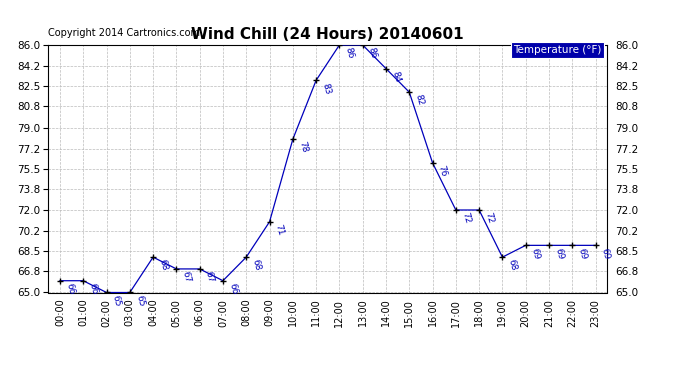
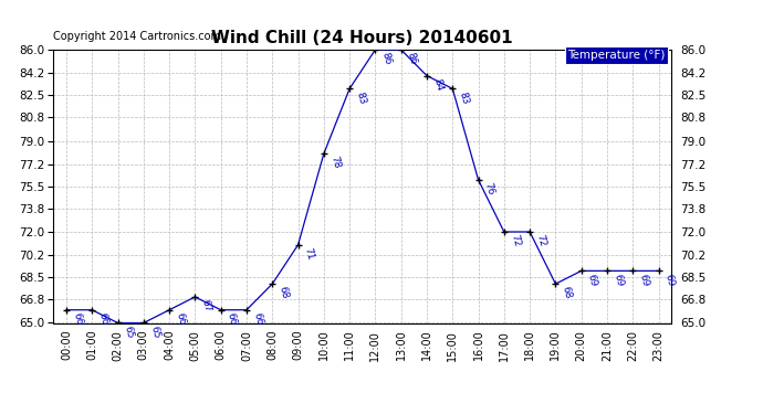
04:00: 68 -> 66
06:00: 67 -> 66
15:00: 82 -> 83
